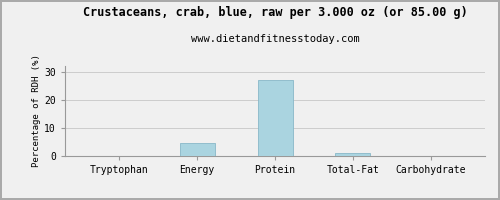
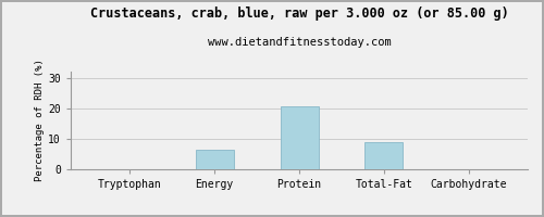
Energy: 4.5 -> 6.5
Protein: 27.0 -> 20.5
Total-Fat: 1.0 -> 9.0
